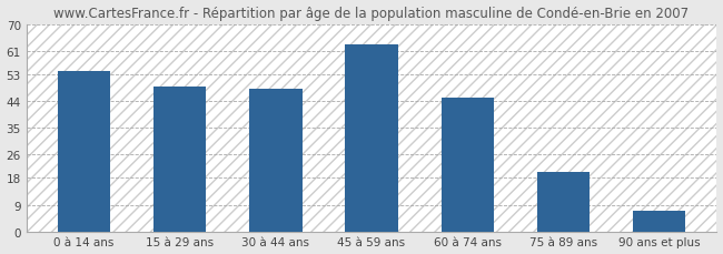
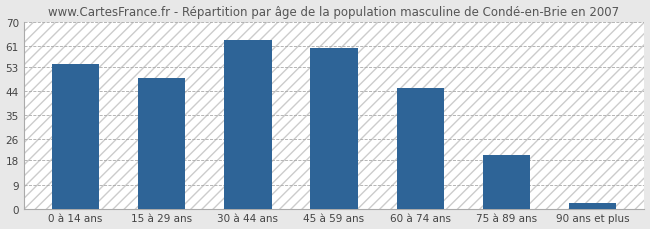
30 à 44 ans: 48 -> 63
45 à 59 ans: 63 -> 60
90 ans et plus: 7 -> 2
